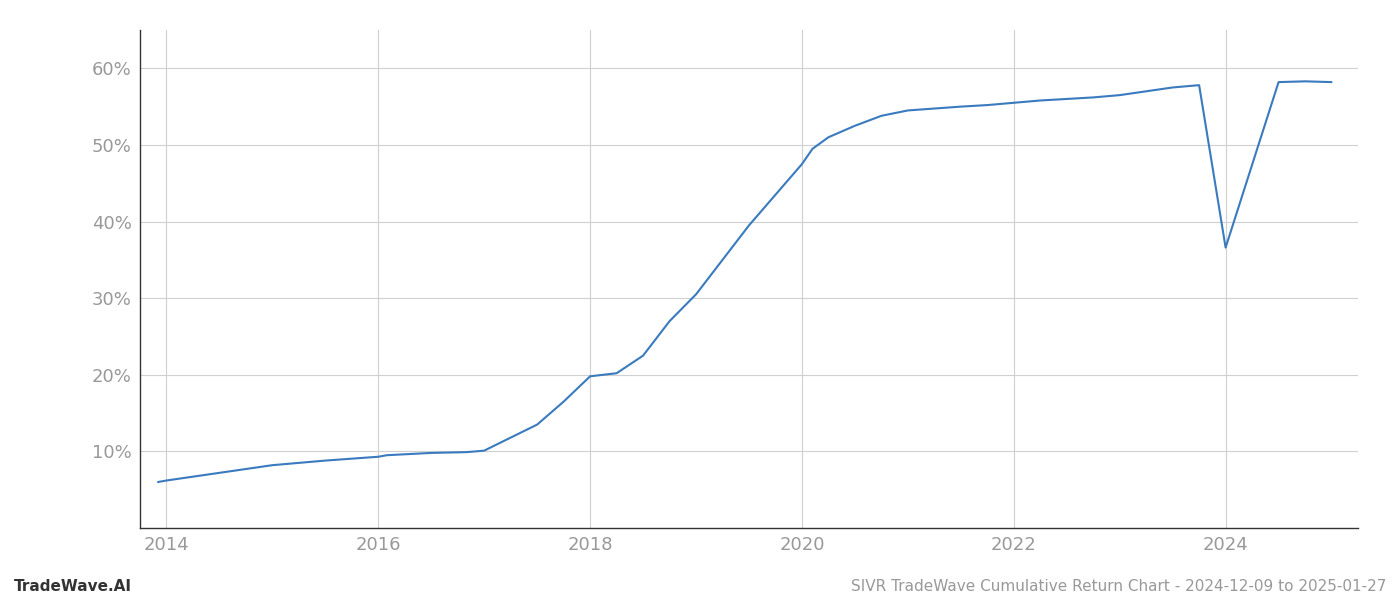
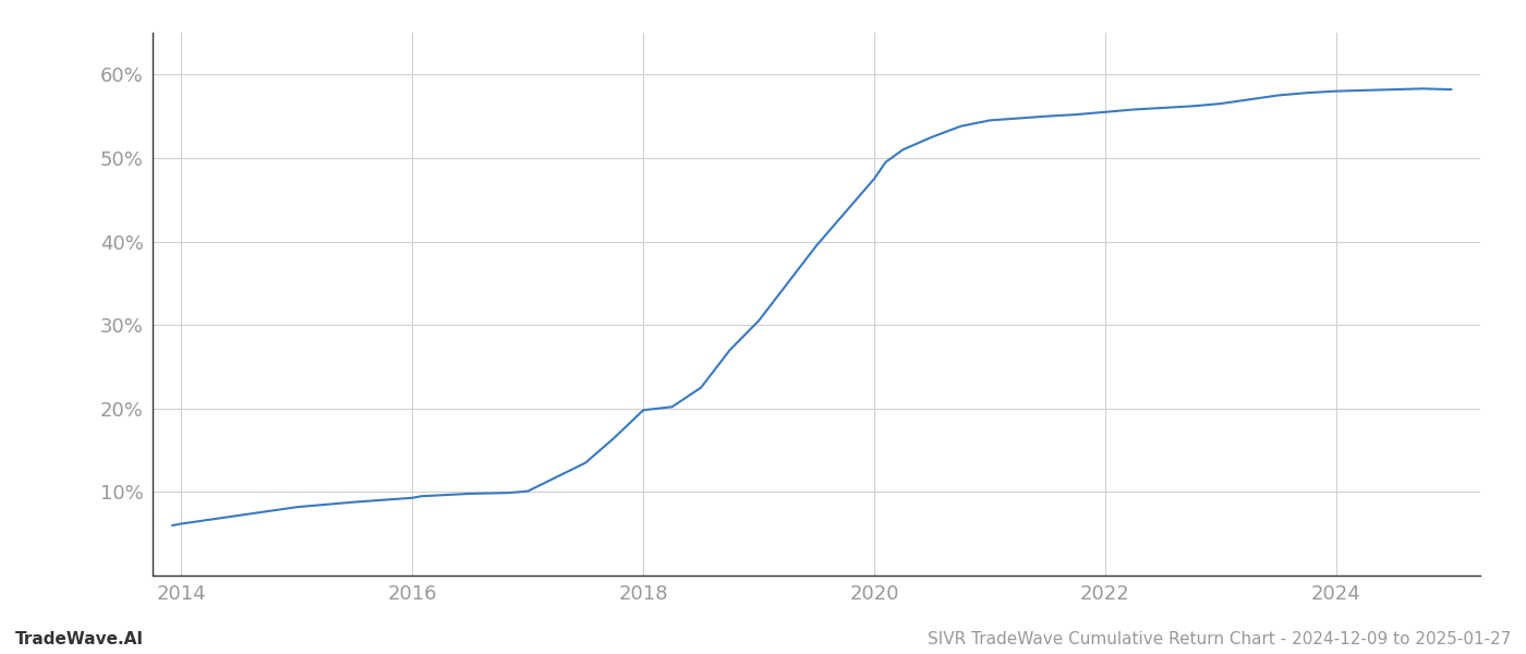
2024: 36.6% -> 58.0%
